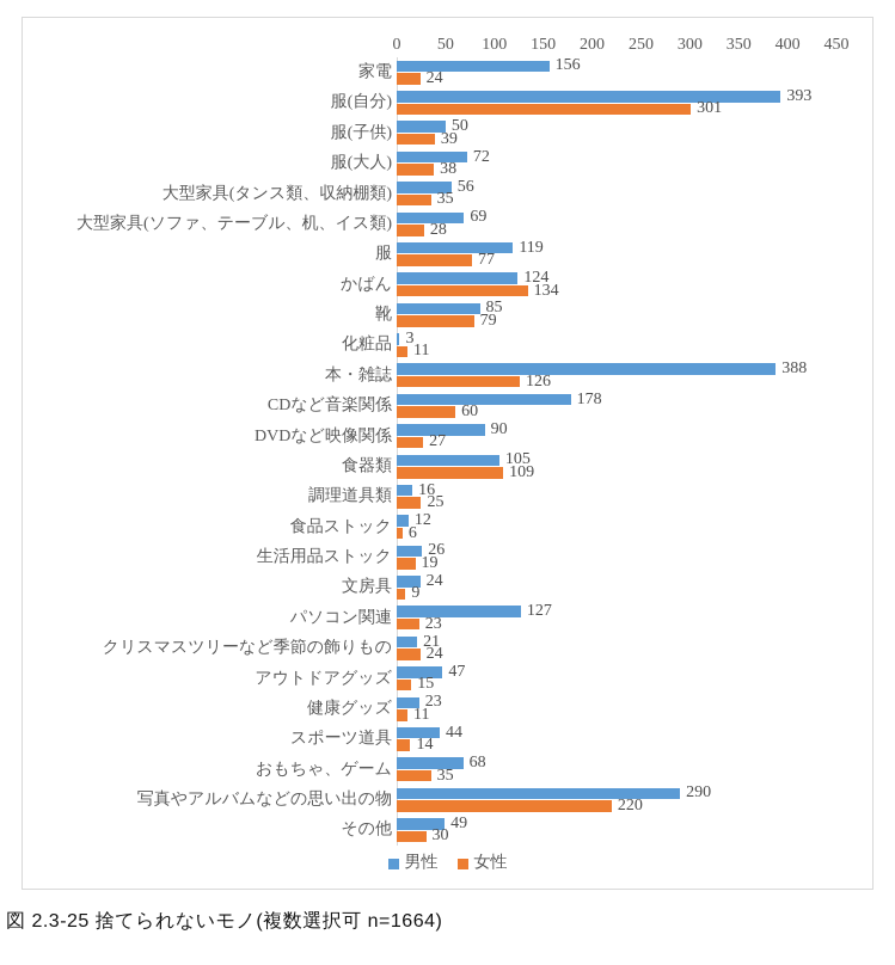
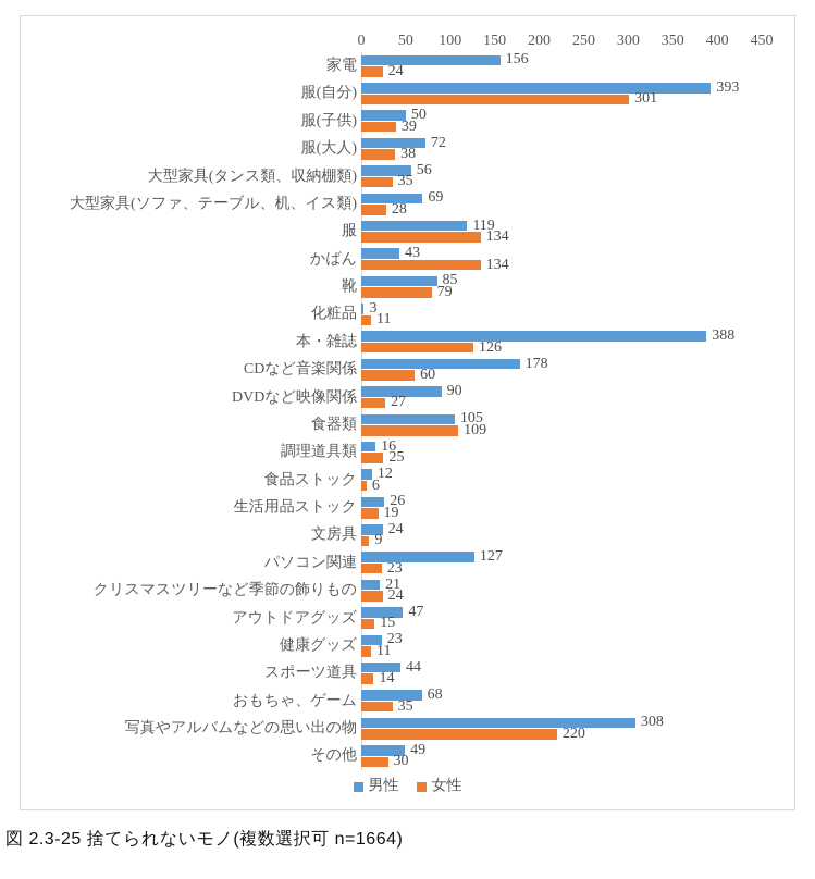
女性/服: 77 -> 134
男性/かばん: 124 -> 43
男性/写真やアルバムなどの思い出の物: 290 -> 308
